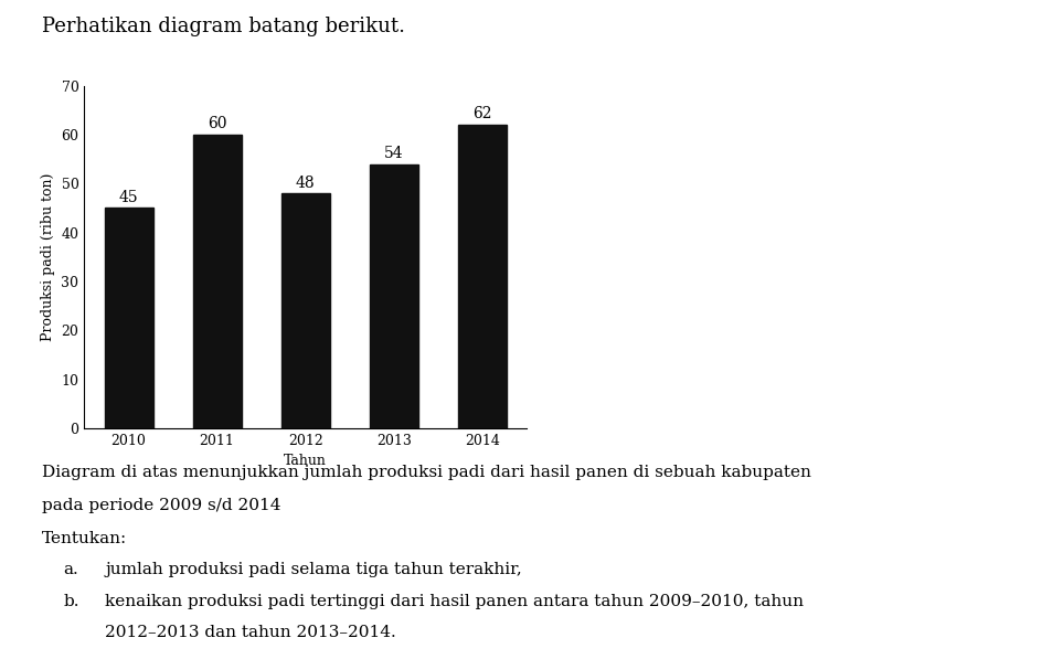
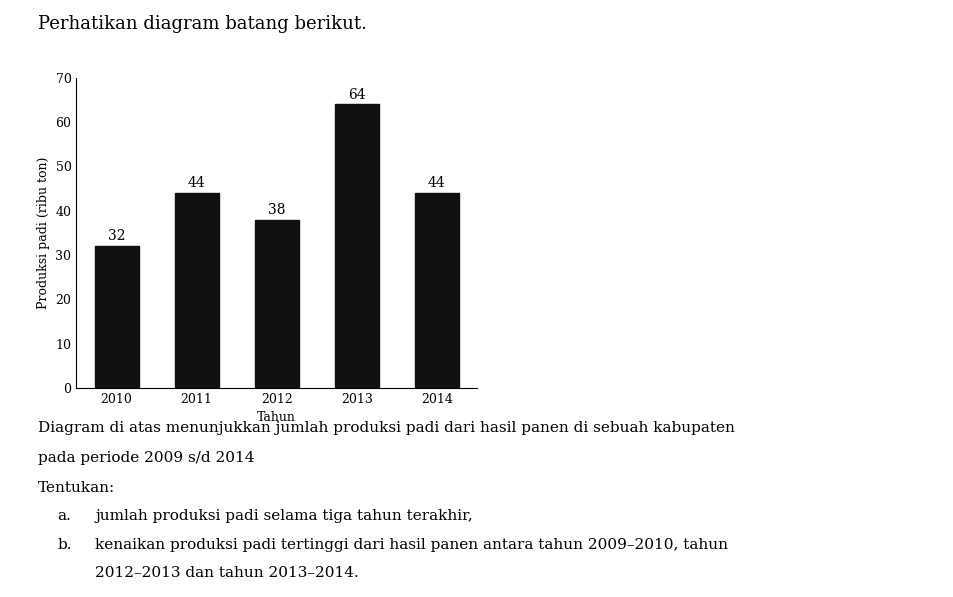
2010: 45 -> 32
2011: 60 -> 44
2012: 48 -> 38
2013: 54 -> 64
2014: 62 -> 44
